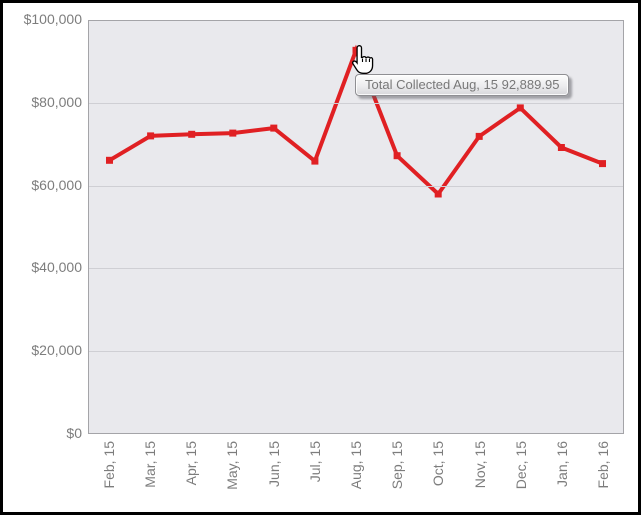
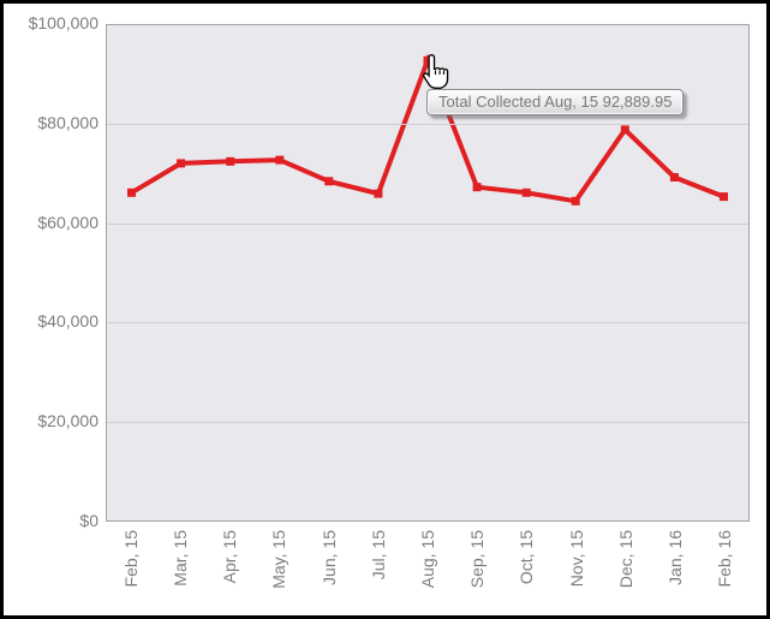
Jun, 15: $74000 -> $68000
Oct, 15: $58000 -> $66000
Nov, 15: $72000 -> $64000
